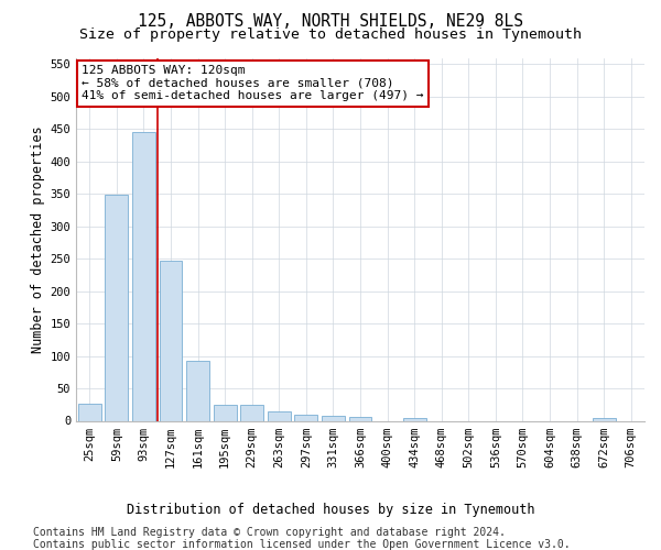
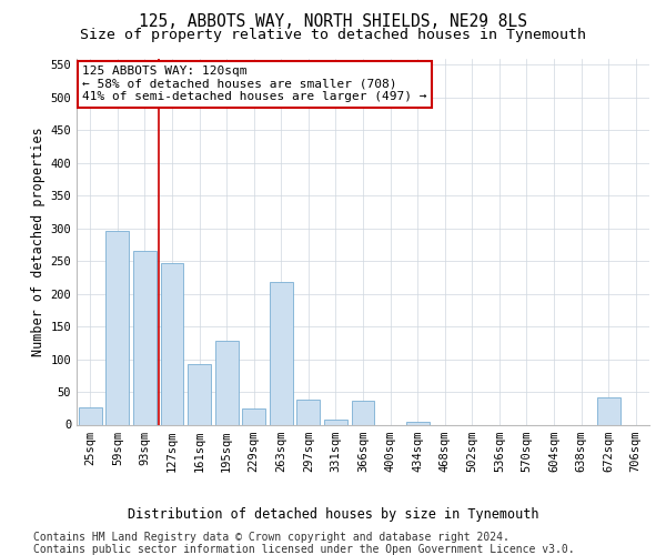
59sqm: 349 -> 296
93sqm: 445 -> 266
195sqm: 25 -> 128
263sqm: 14 -> 218
297sqm: 10 -> 38
366sqm: 6 -> 36
672sqm: 5 -> 42
